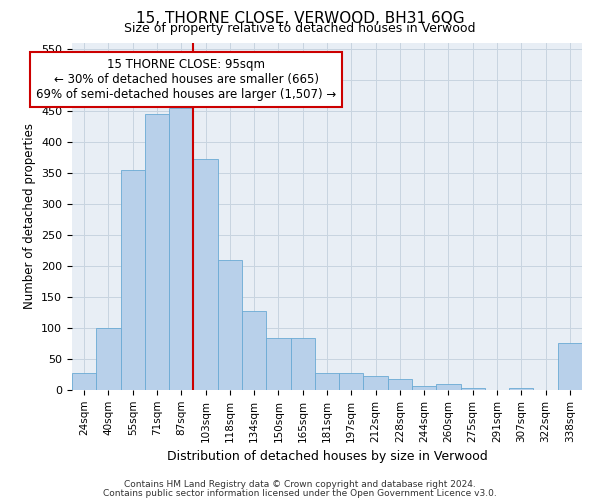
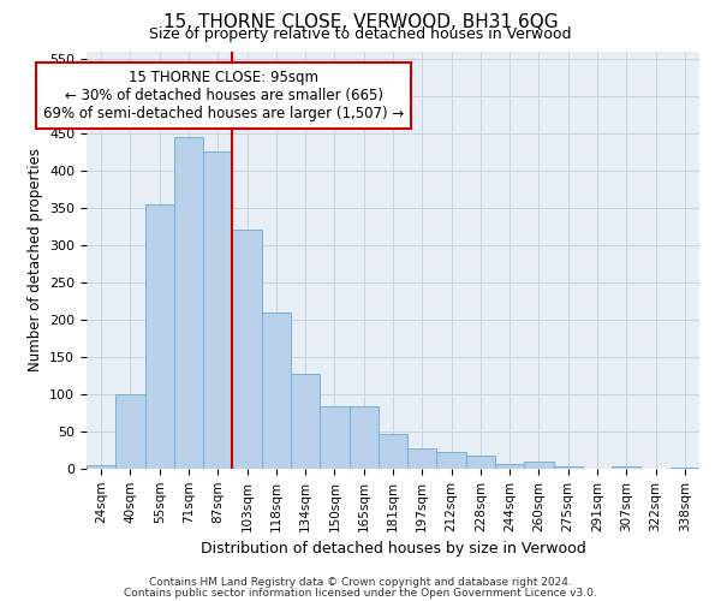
24sqm: 28 -> 5
87sqm: 454 -> 425
103sqm: 372 -> 320
181sqm: 28 -> 47
338sqm: 76 -> 2
